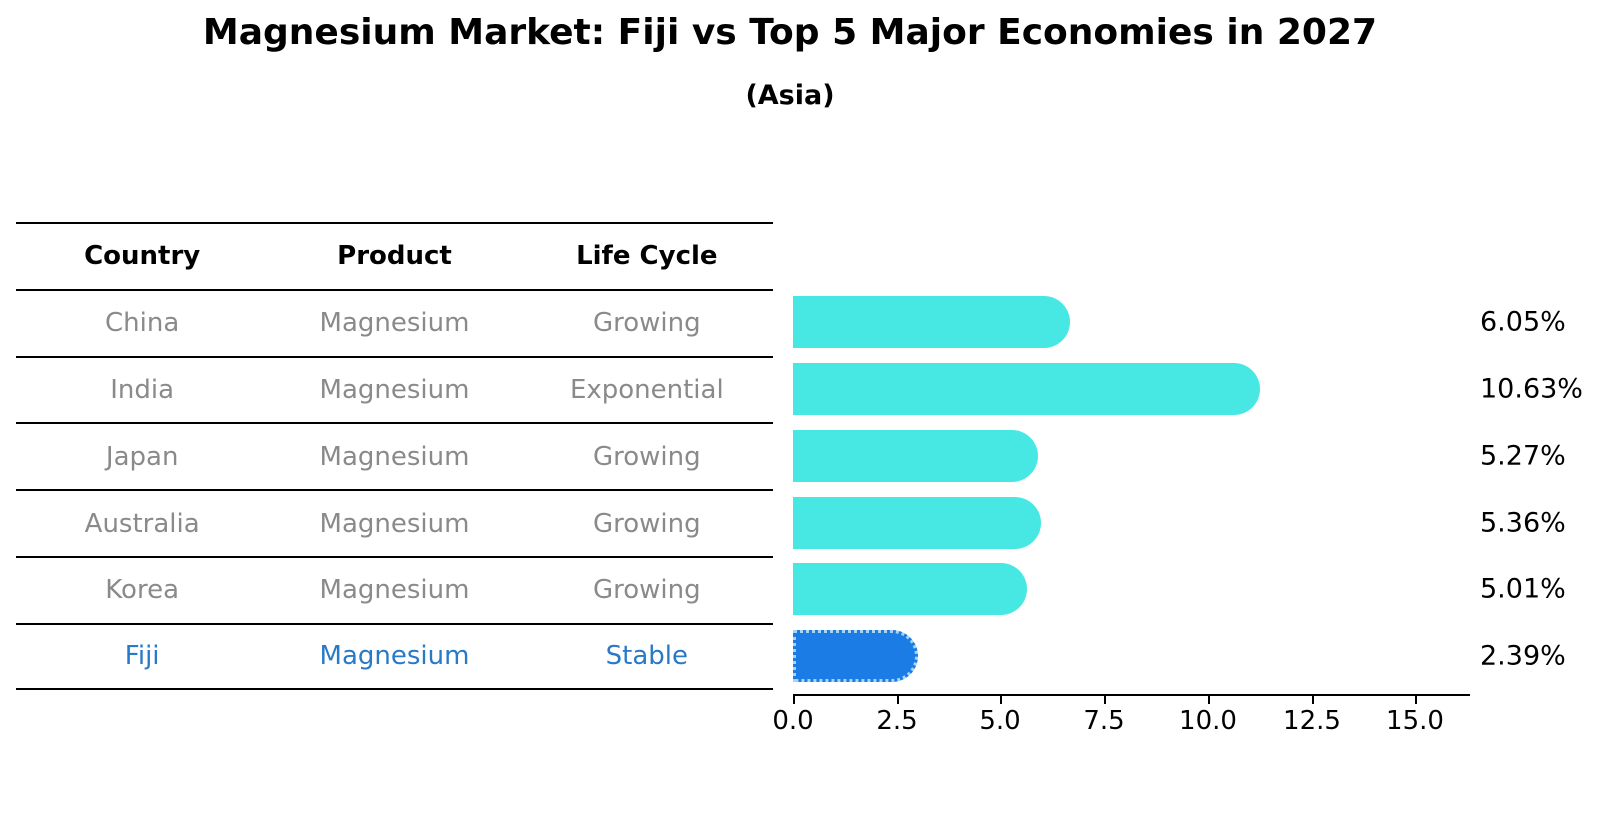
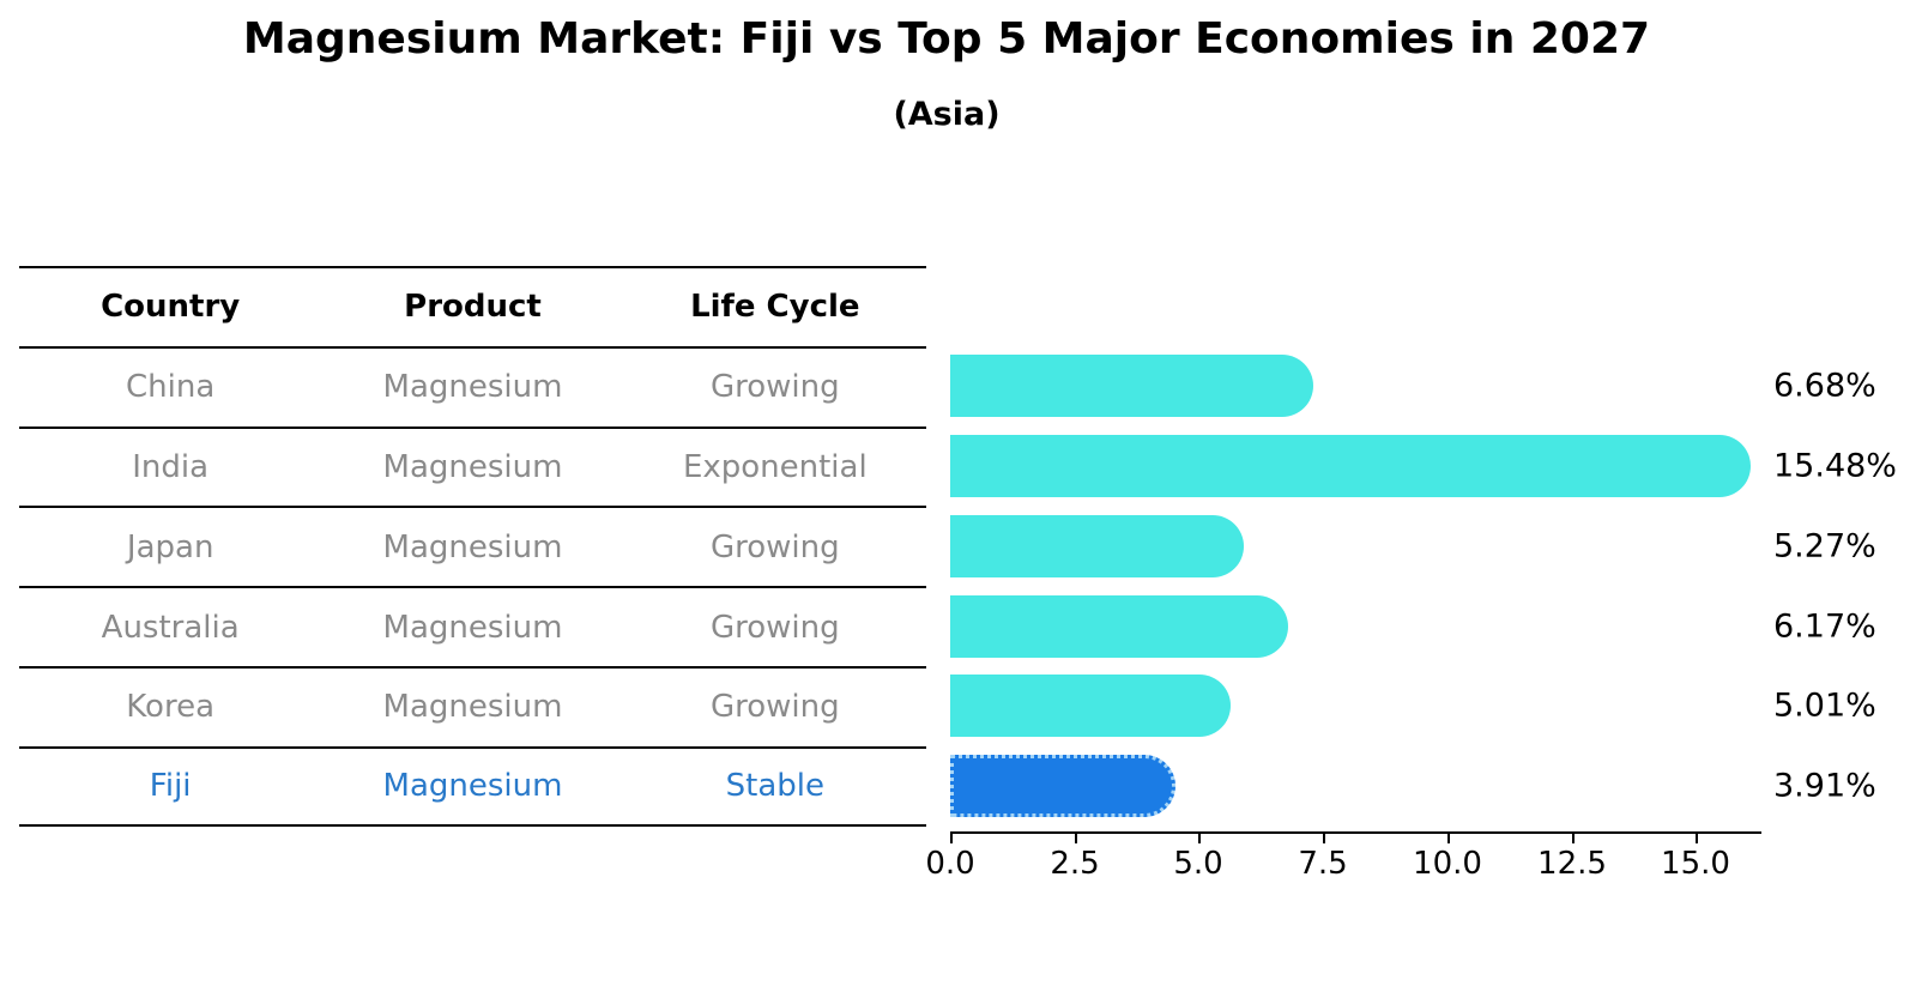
China: 6.05% -> 6.68%
India: 10.63% -> 15.48%
Australia: 5.36% -> 6.17%
Fiji: 2.39% -> 3.91%
